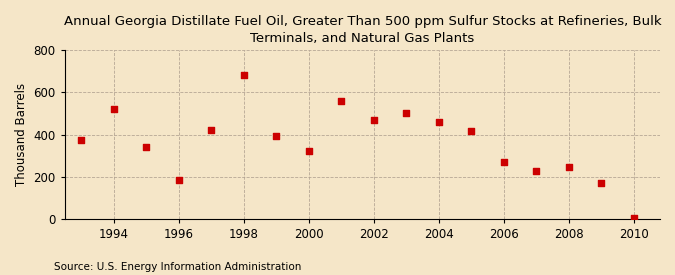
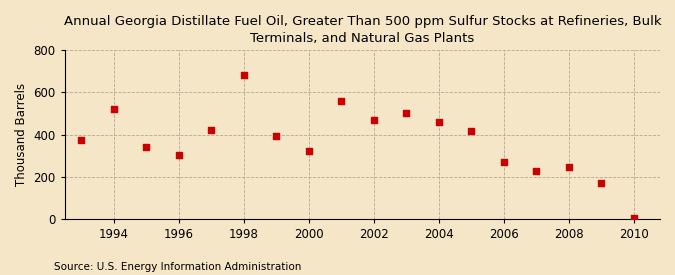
1996: 185 -> 305
